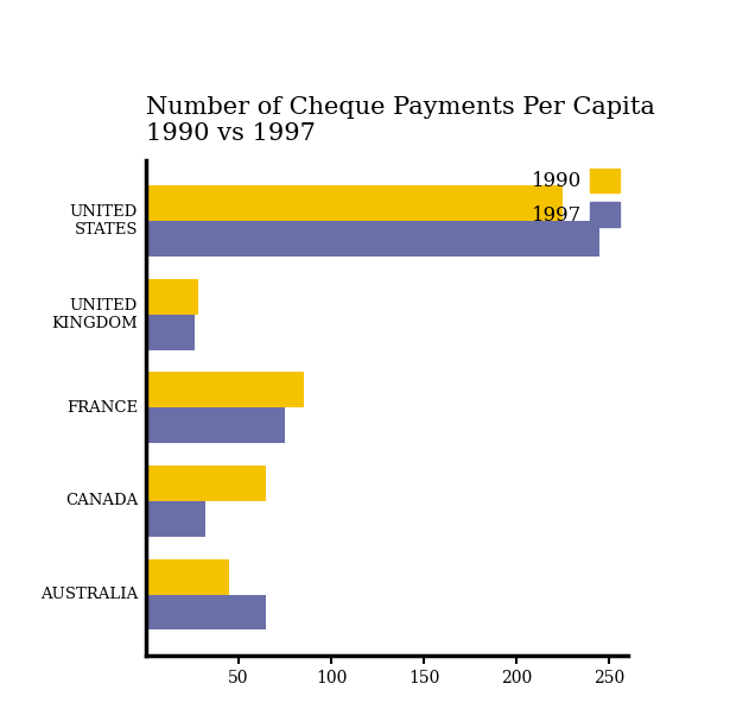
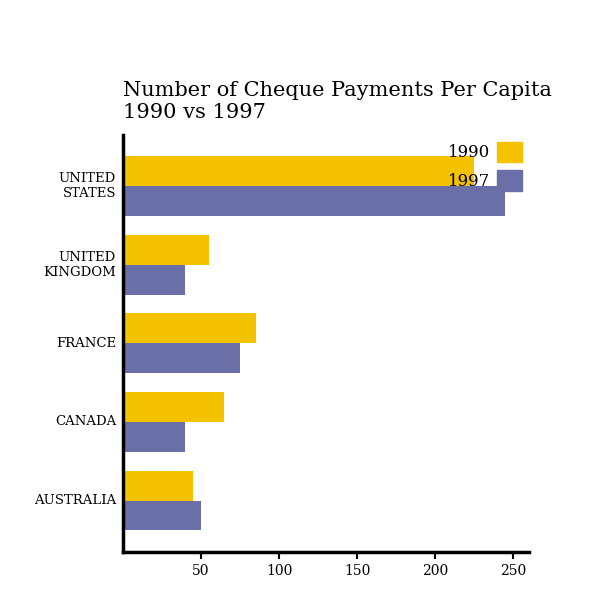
1990/UNITED KINGDOM: 28 -> 55
1997/UNITED KINGDOM: 26 -> 40
1997/CANADA: 32 -> 40
1997/AUSTRALIA: 65 -> 50
